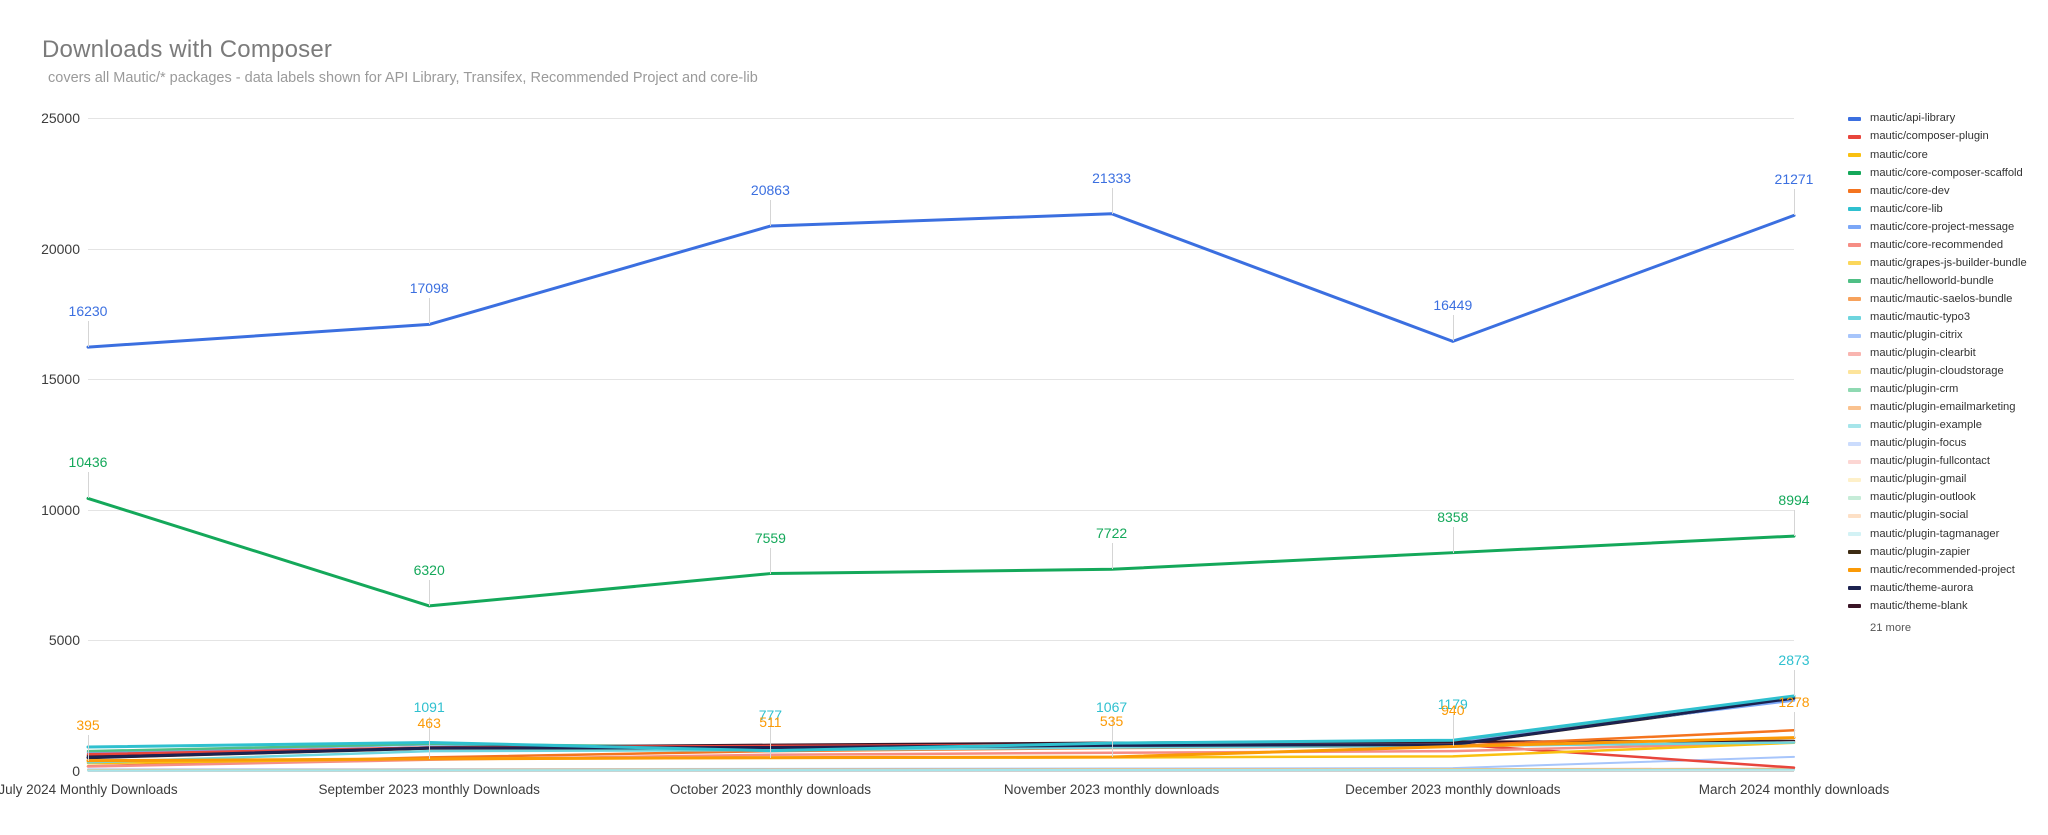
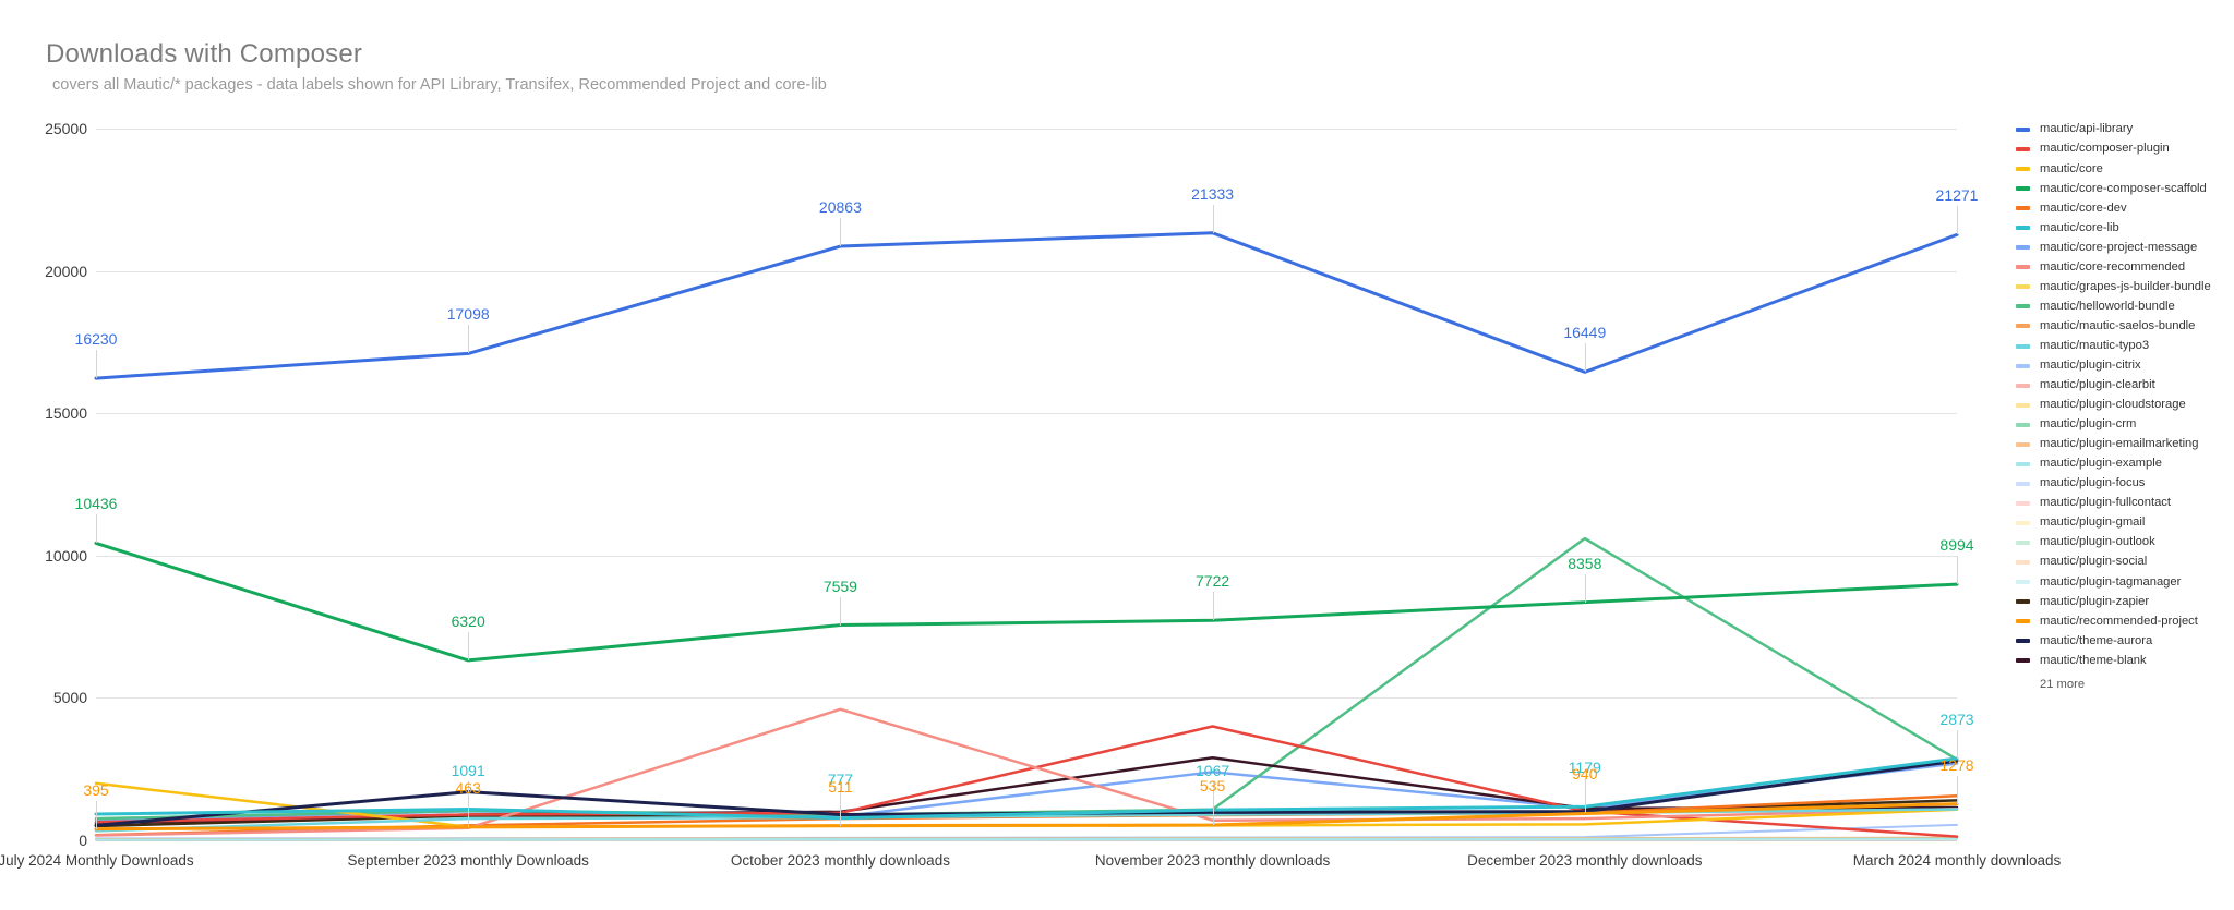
mautic/core/July 2024 Monthly Downloads: 300 -> 2000
mautic/theme-aurora/September 2023 monthly Downloads: 900 -> 1700
mautic/core-recommended/October 2023 monthly downloads: 600 -> 4600
mautic/core-project-message/November 2023 monthly downloads: 1000 -> 2400
mautic/theme-blank/November 2023 monthly downloads: 1100 -> 2900
mautic/composer-plugin/November 2023 monthly downloads: 1000 -> 4000
mautic/helloworld-bundle/December 2023 monthly downloads: 1200 -> 10600
mautic/plugin-zapier/March 2024 monthly downloads: 2800 -> 1400
